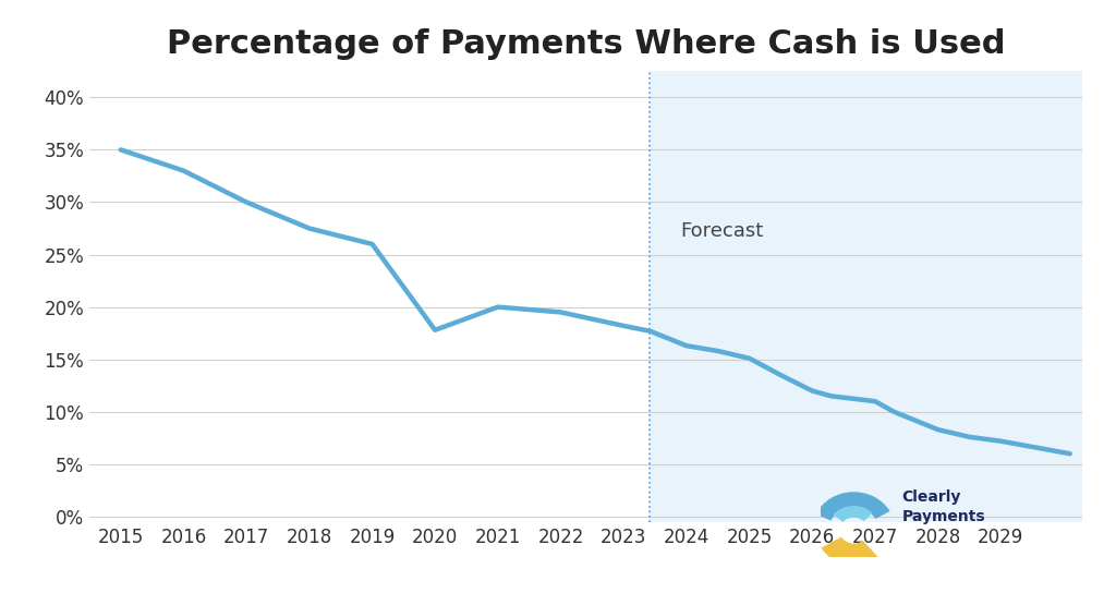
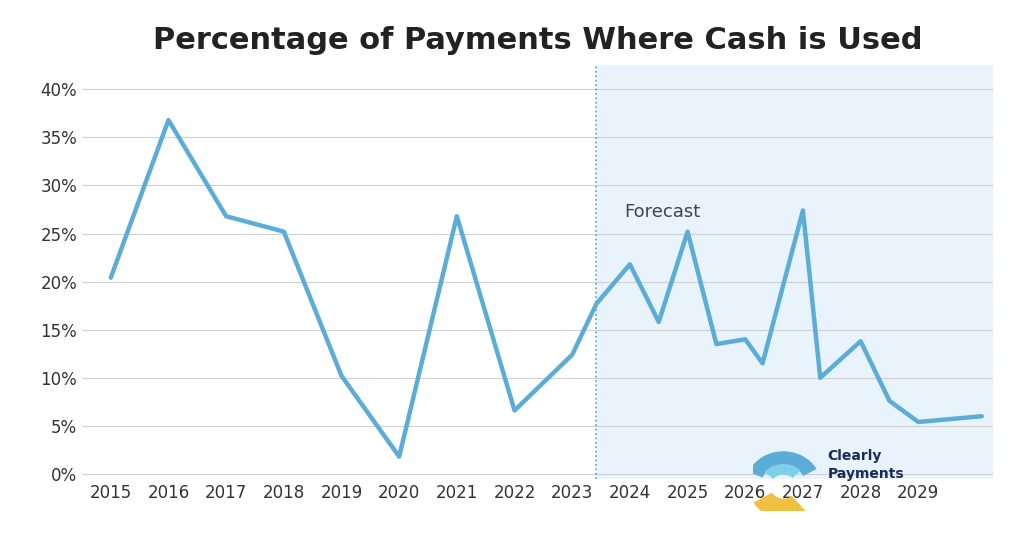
2015: 35.0% -> 20.4%
2016: 33.0% -> 36.8%
2017: 30.0% -> 26.8%
2018: 27.5% -> 25.2%
2019: 26.0% -> 10.2%
2020: 17.8% -> 1.8%
2021: 20.0% -> 26.8%
2022: 19.5% -> 6.6%
2023: 18.2% -> 12.4%
2024: 16.3% -> 21.8%
2025: 15.1% -> 25.2%
2026: 12.0% -> 14.0%
2027: 11.0% -> 27.4%
2028: 8.3% -> 13.8%
2029: 7.2% -> 5.4%
